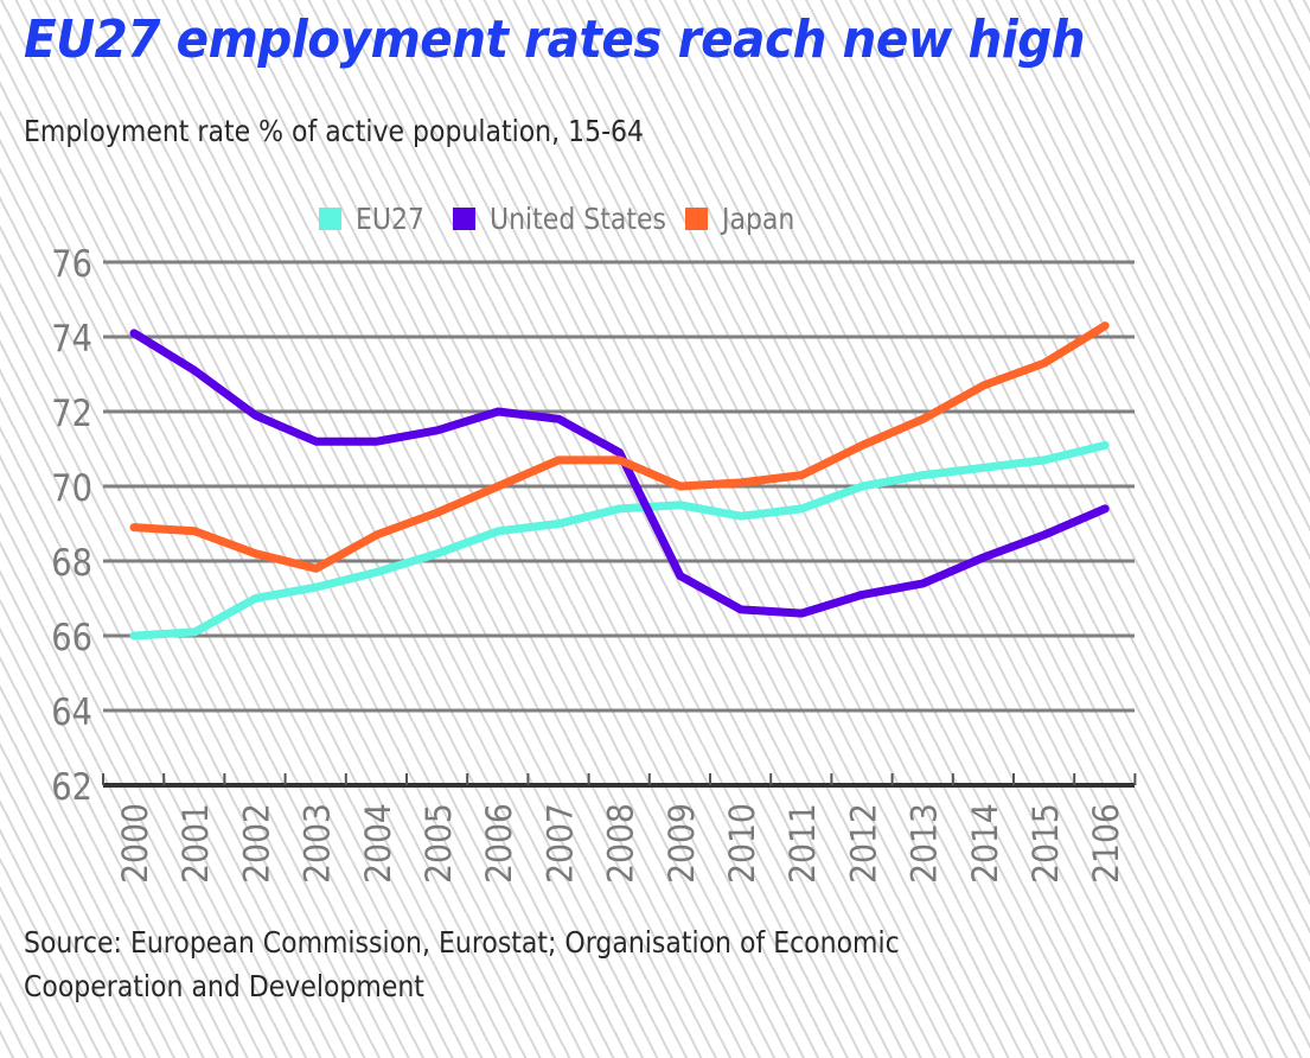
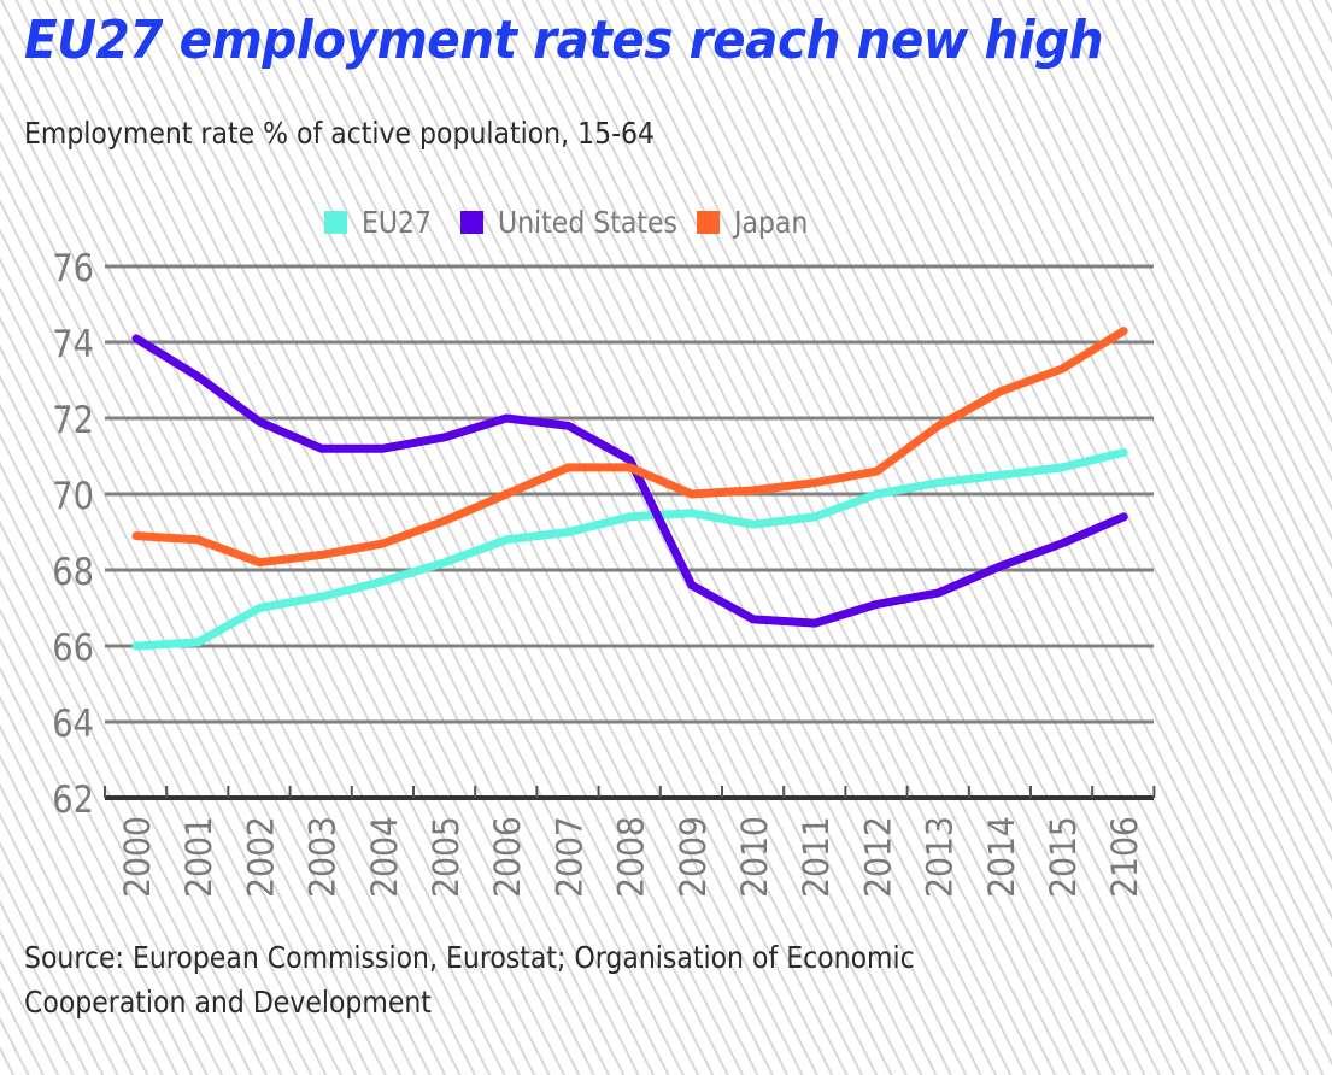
Japan/2003: 67.8 -> 68.4
Japan/2012: 71.1 -> 70.6
